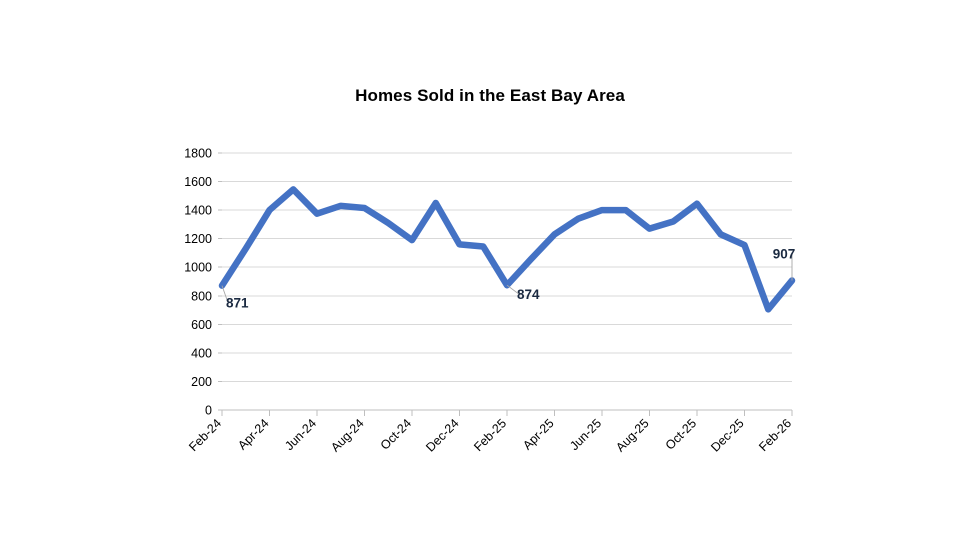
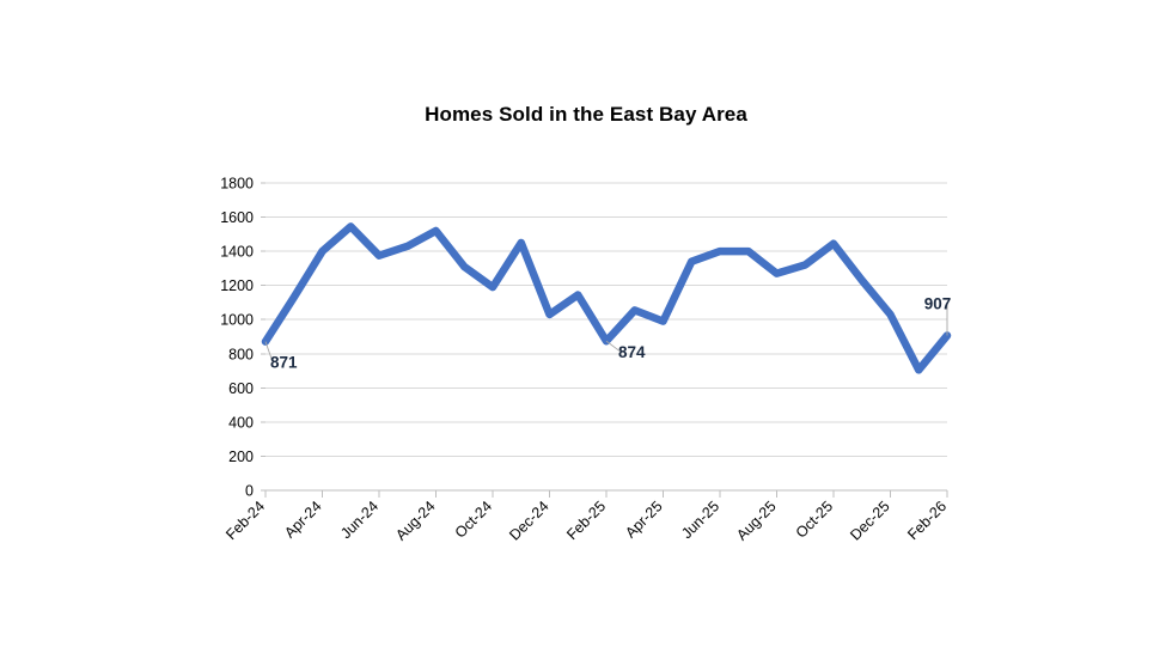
Aug-24: 1420 -> 1520
Dec-24: 1160 -> 1030
Apr-25: 1230 -> 990
Dec-25: 1160 -> 1030
